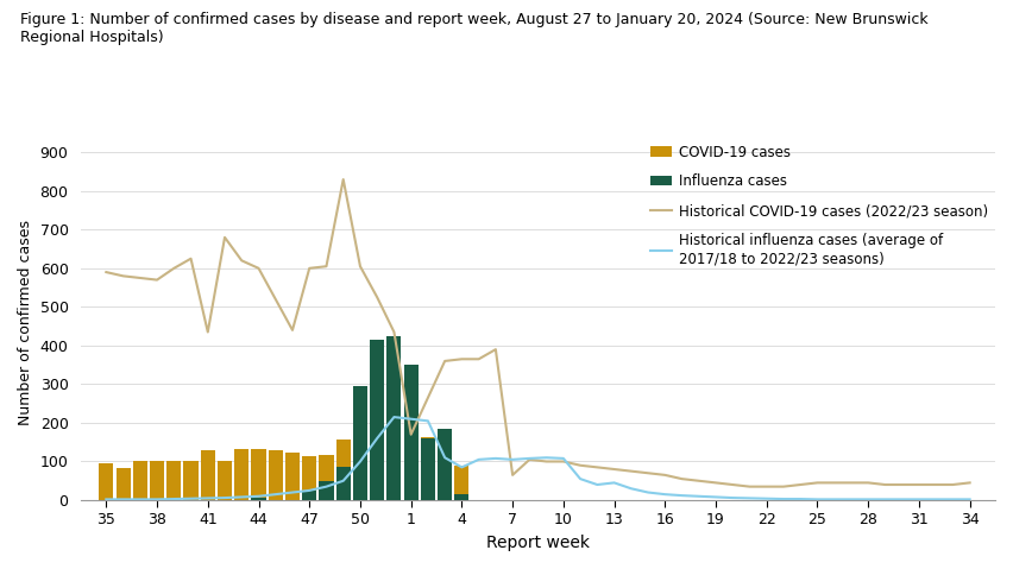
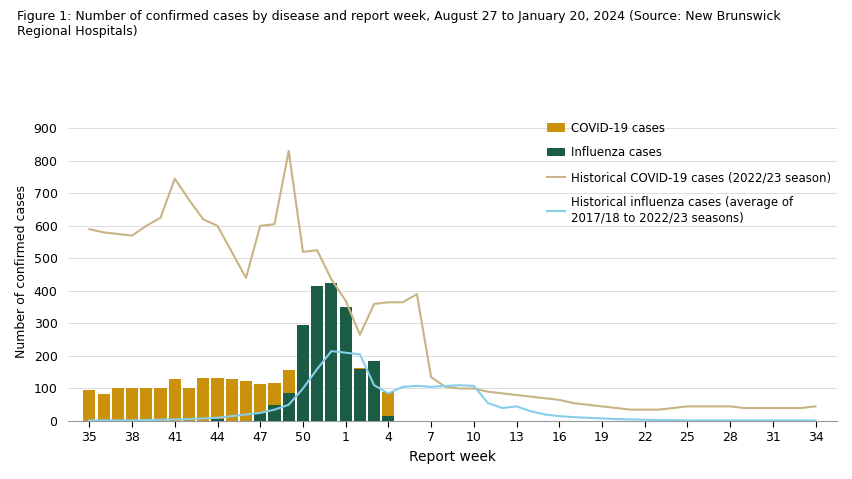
Historical COVID-19 cases (2022/23 season)/41: 435 -> 745
Historical COVID-19 cases (2022/23 season)/50: 605 -> 520
Historical COVID-19 cases (2022/23 season)/1: 170 -> 370
Historical COVID-19 cases (2022/23 season)/7: 65 -> 135
